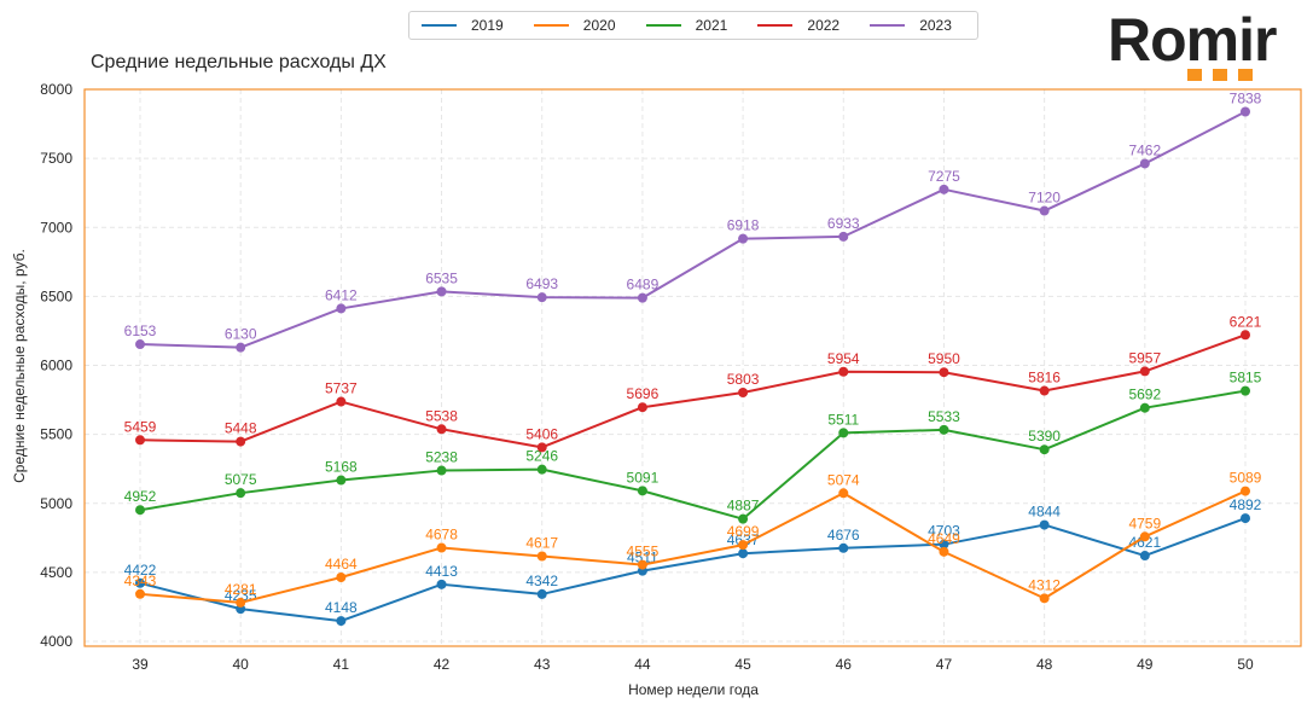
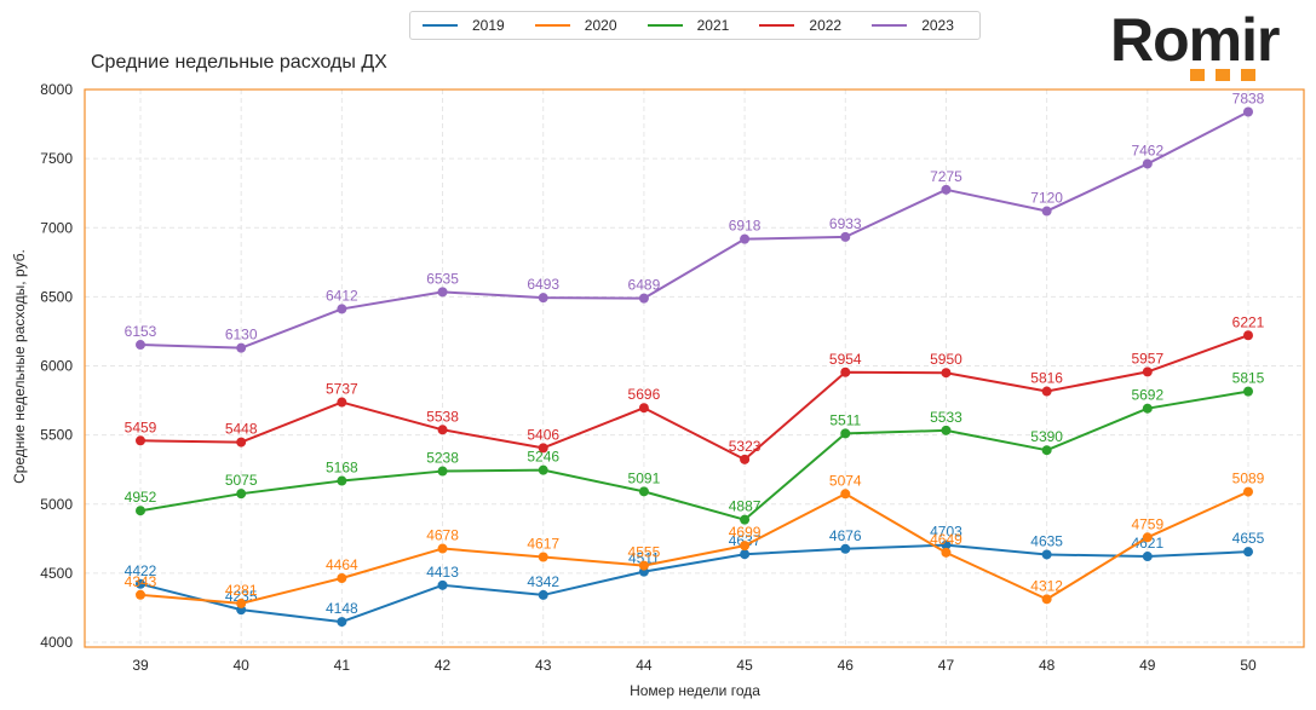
2022/45: 5803 -> 5323
2019/48: 4844 -> 4635
2019/50: 4892 -> 4655
